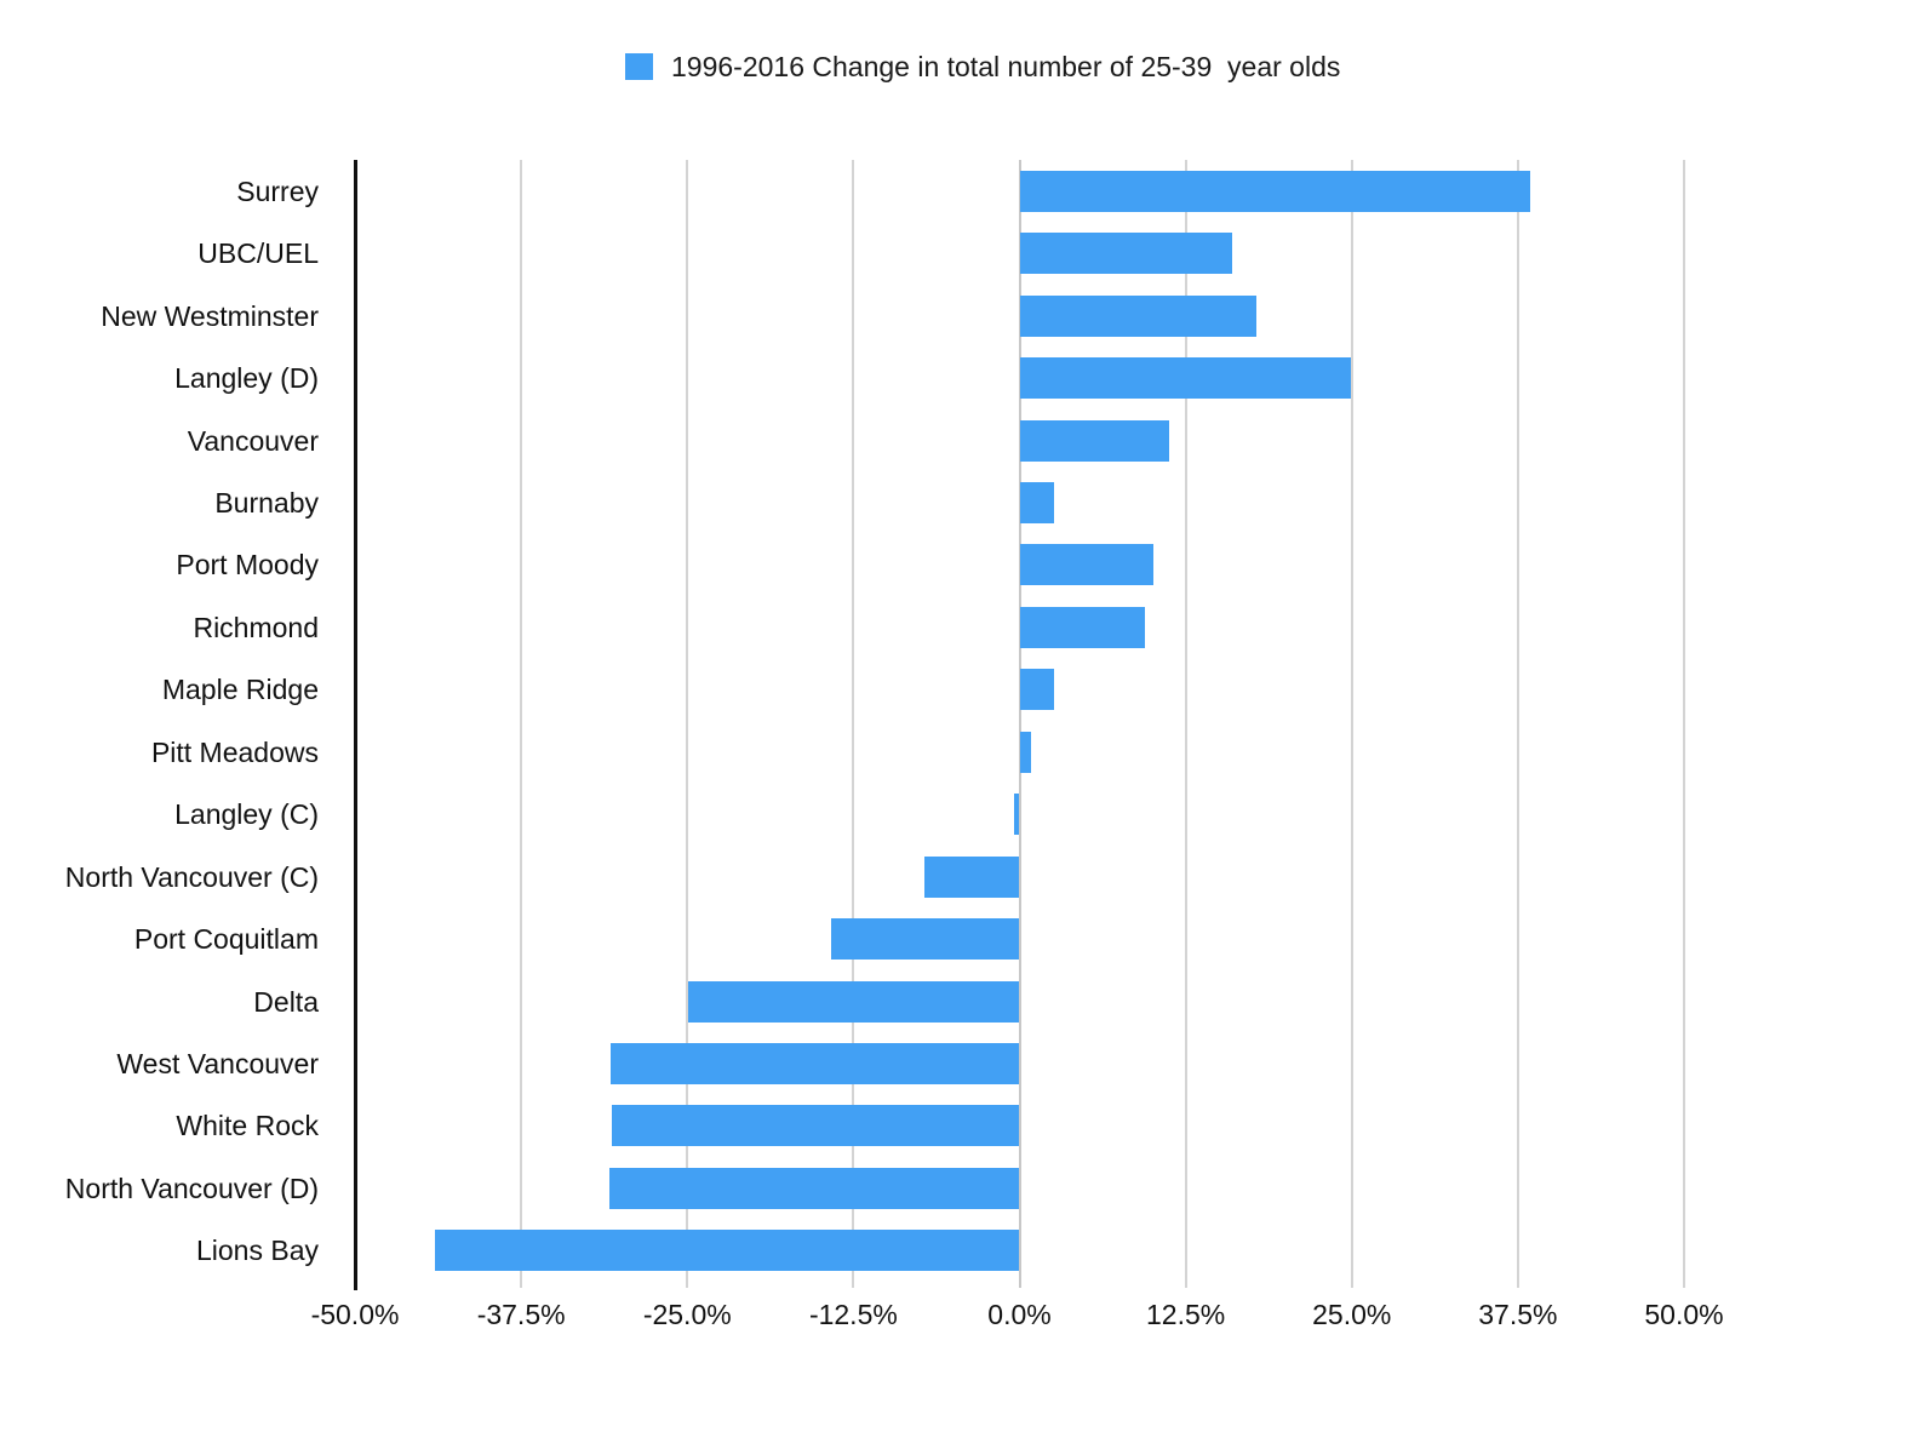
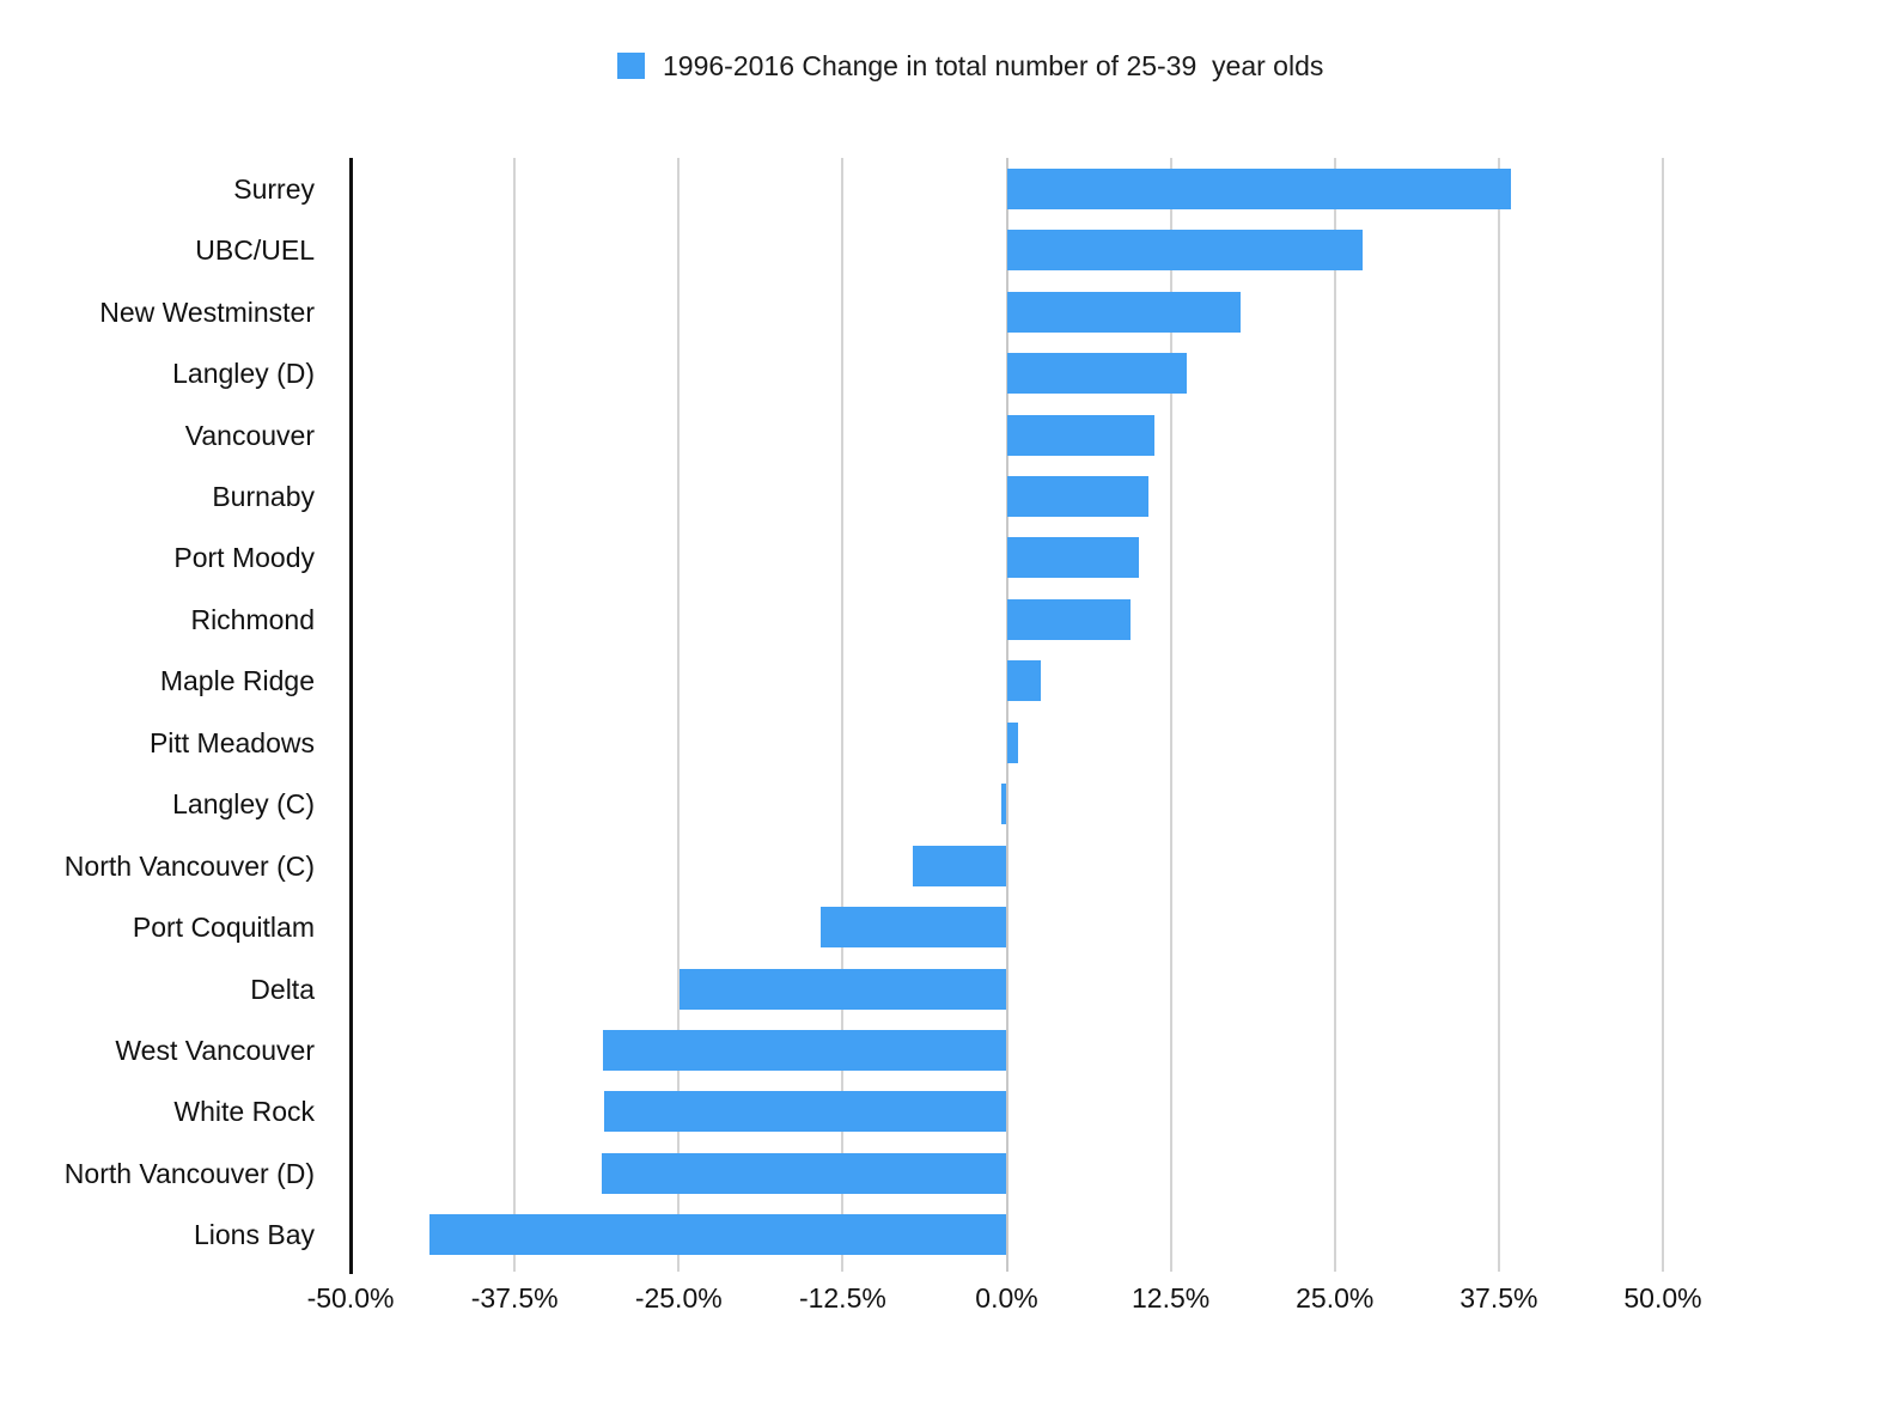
UBC/UEL: 16.0% -> 27.1%
Langley (D): 24.9% -> 13.7%
Burnaby: 2.6% -> 10.8%
